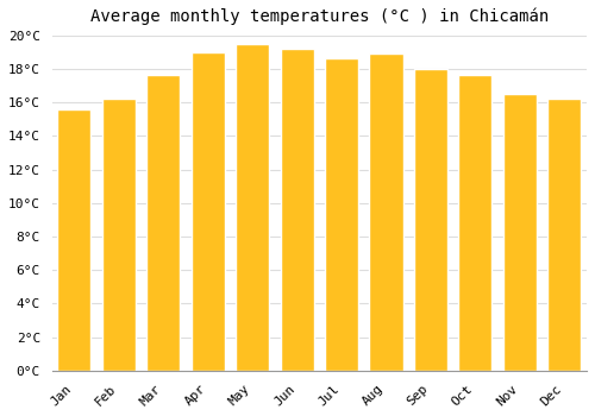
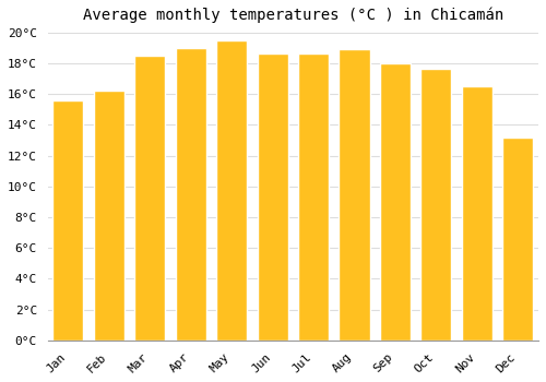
Mar: 17.6°C -> 18.5°C
Jun: 19.2°C -> 18.6°C
Dec: 16.2°C -> 13.2°C
